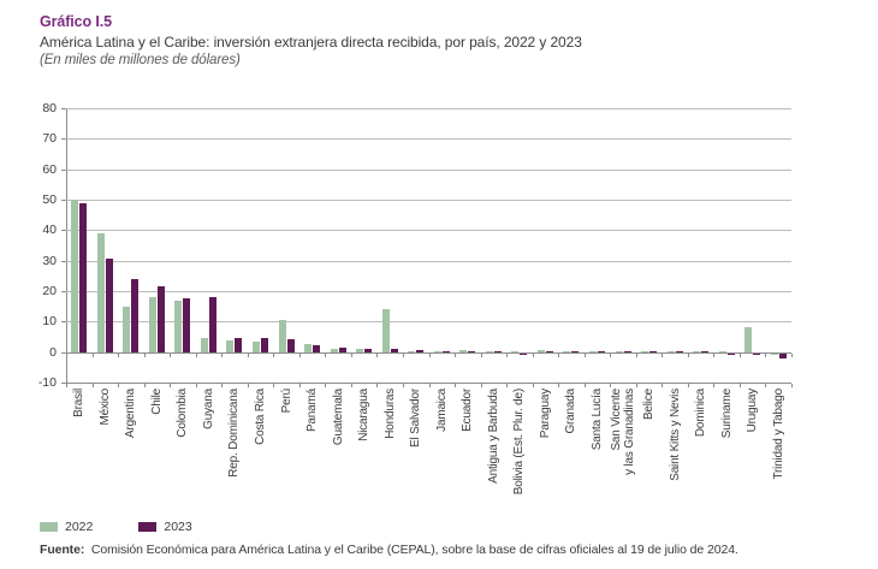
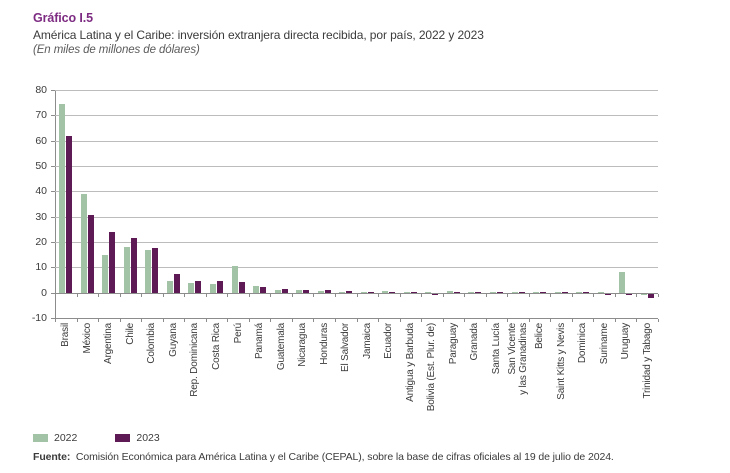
2022/Brasil: 50 -> 74
2023/Brasil: 49 -> 62
2023/Guyana: 18 -> 7
2022/Honduras: 14 -> 1
